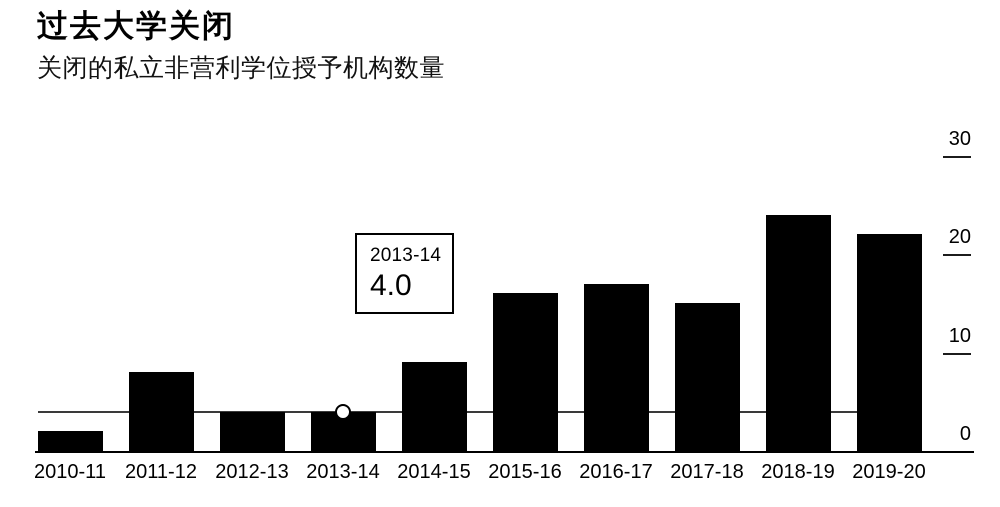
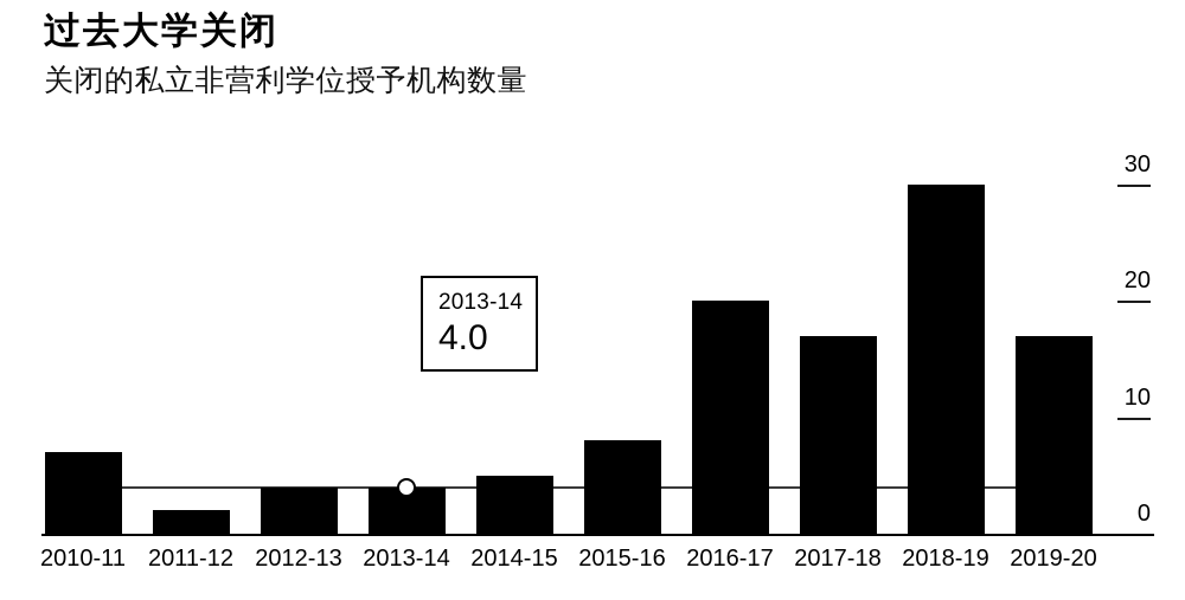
2010-11: 2 -> 7
2011-12: 8 -> 2
2014-15: 9 -> 5
2015-16: 16 -> 8
2016-17: 17 -> 20
2017-18: 15 -> 17
2018-19: 24 -> 30
2019-20: 22 -> 17
